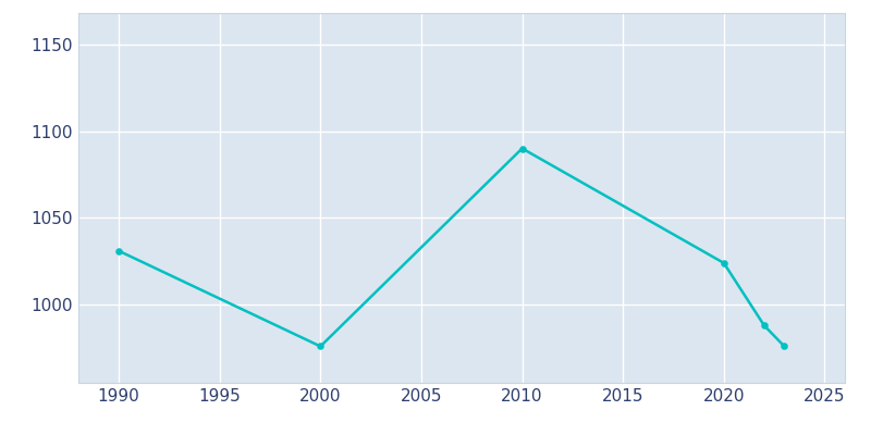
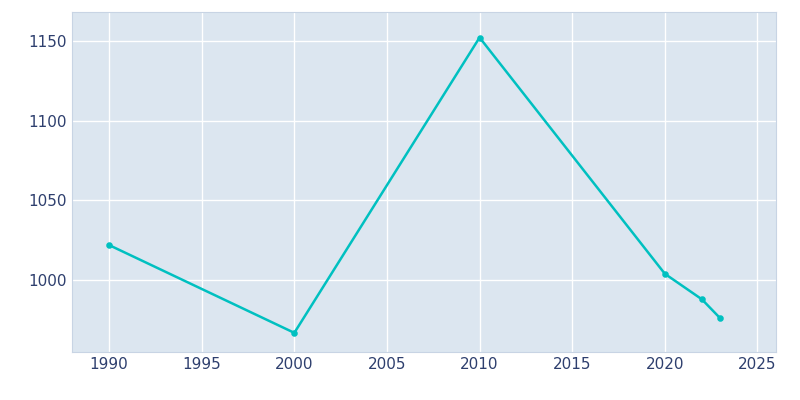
1990: 1031 -> 1022
2000: 976 -> 967
2010: 1090 -> 1152
2020: 1024 -> 1004
